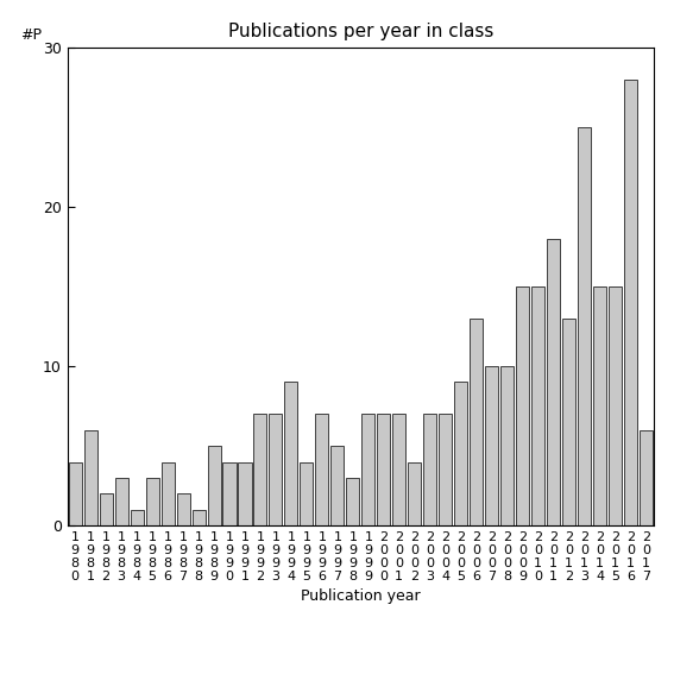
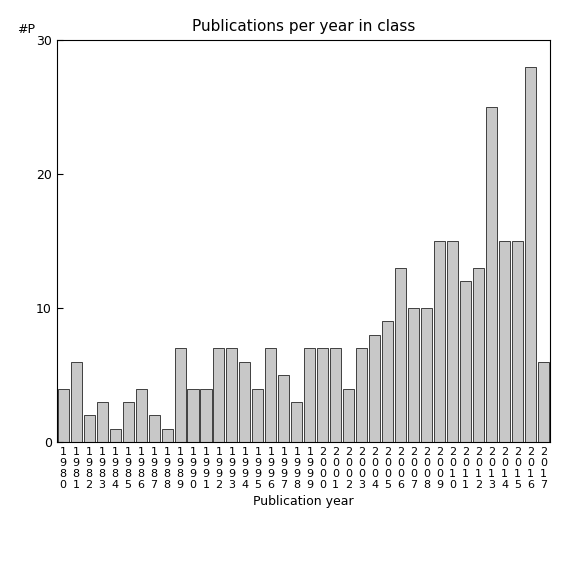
1 9 8 9: 5 -> 7
1 9 9 4: 9 -> 6
2 0 0 4: 7 -> 8
2 0 1 1: 18 -> 12
